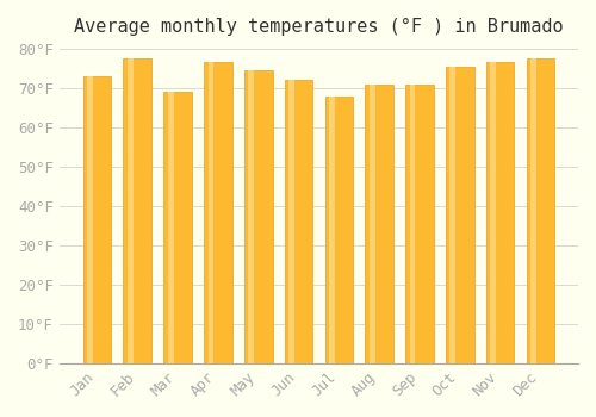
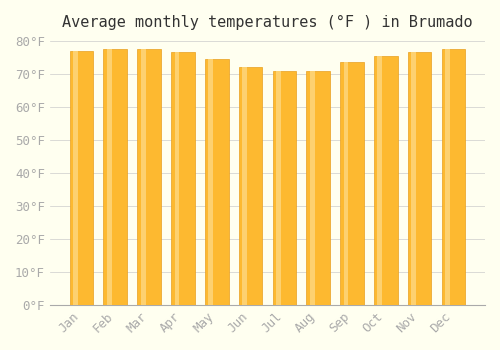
Jan: 73.0°F -> 77.0°F
Mar: 69.0°F -> 77.5°F
Jul: 68.0°F -> 71.0°F
Sep: 71.0°F -> 73.5°F
